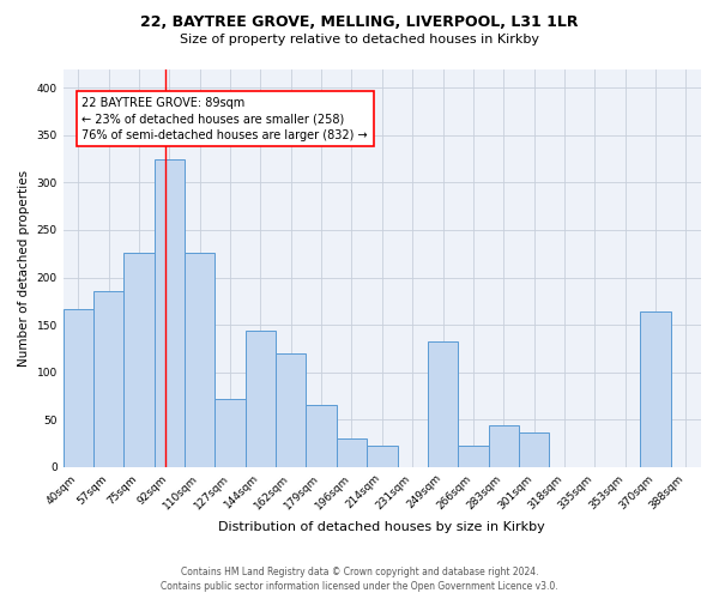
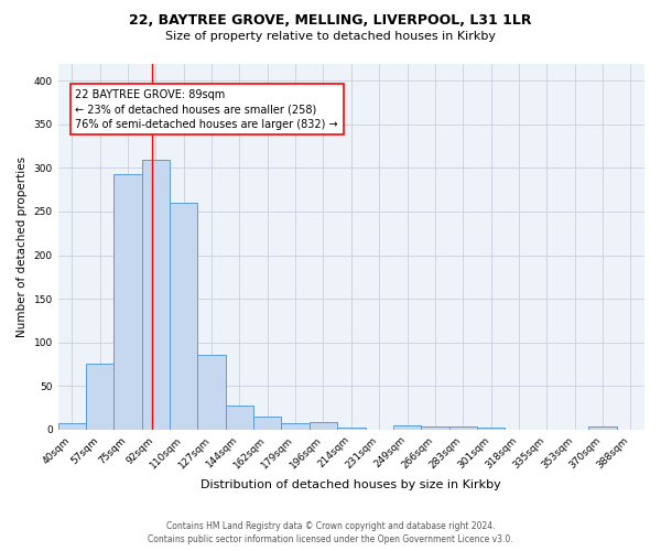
40sqm: 166 -> 7
57sqm: 186 -> 75
75sqm: 226 -> 293
92sqm: 324 -> 310
110sqm: 226 -> 260
127sqm: 72 -> 85
144sqm: 144 -> 28
162sqm: 120 -> 15
179sqm: 66 -> 7
196sqm: 30 -> 8
214sqm: 22 -> 2
249sqm: 132 -> 5
266sqm: 22 -> 4
283sqm: 44 -> 3
301sqm: 36 -> 2
370sqm: 164 -> 3
